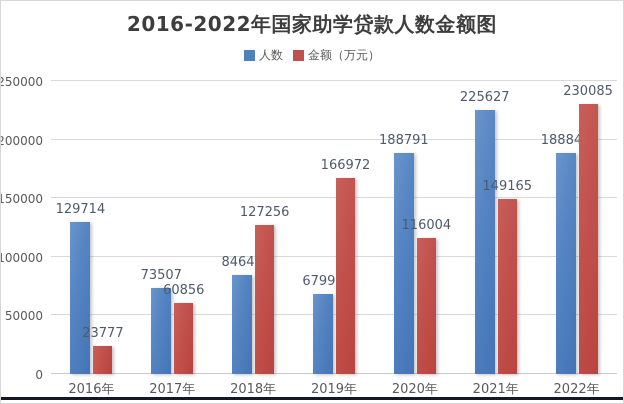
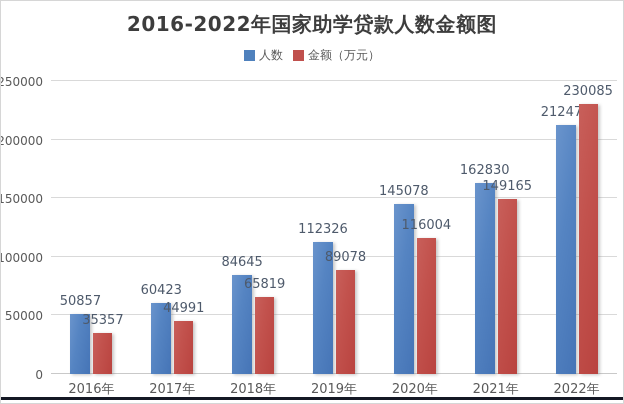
人数/2016年: 129714 -> 50857
金额（万元）/2016年: 23777 -> 35357
人数/2017年: 73507 -> 60423
金额（万元）/2017年: 60856 -> 44991
金额（万元）/2018年: 127256 -> 65819
人数/2019年: 67992 -> 112326
金额（万元）/2019年: 166972 -> 89078
人数/2020年: 188791 -> 145078
人数/2021年: 225627 -> 162830
人数/2022年: 188845 -> 212470
